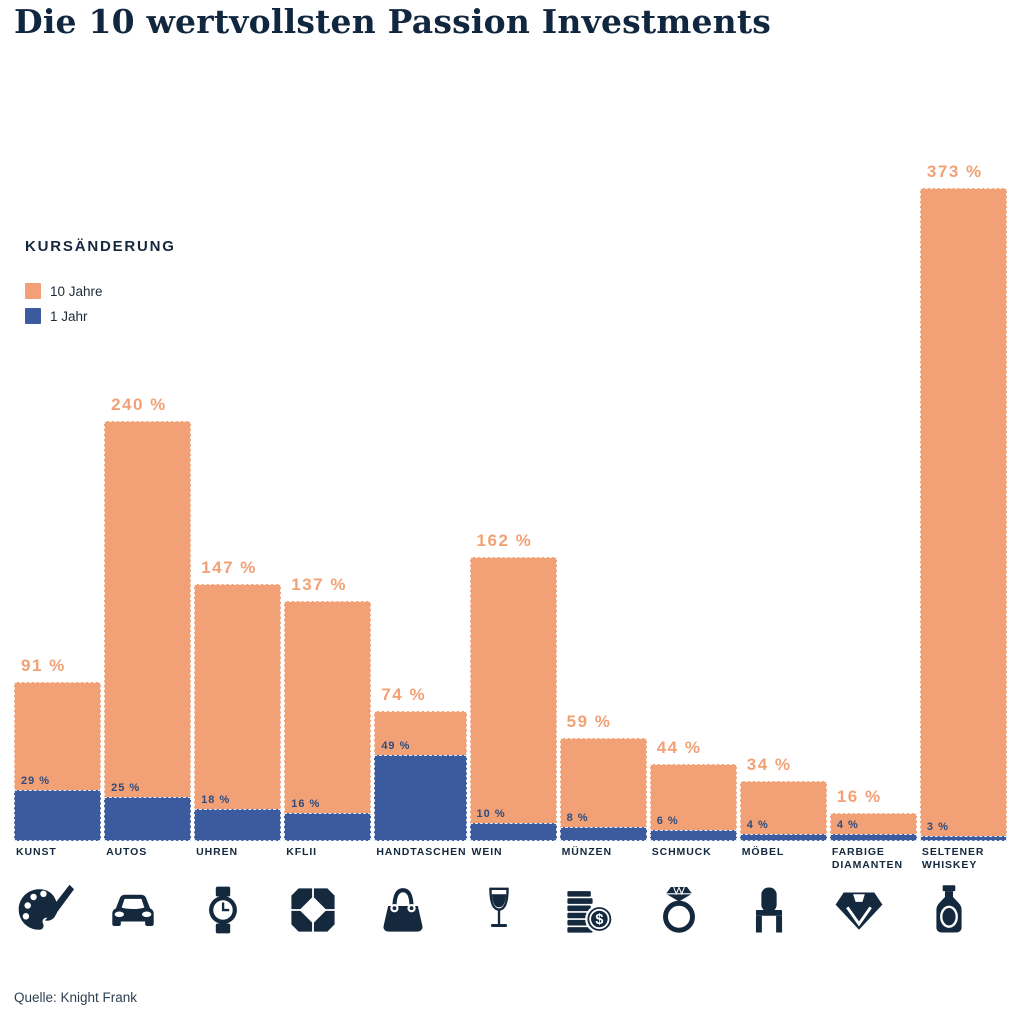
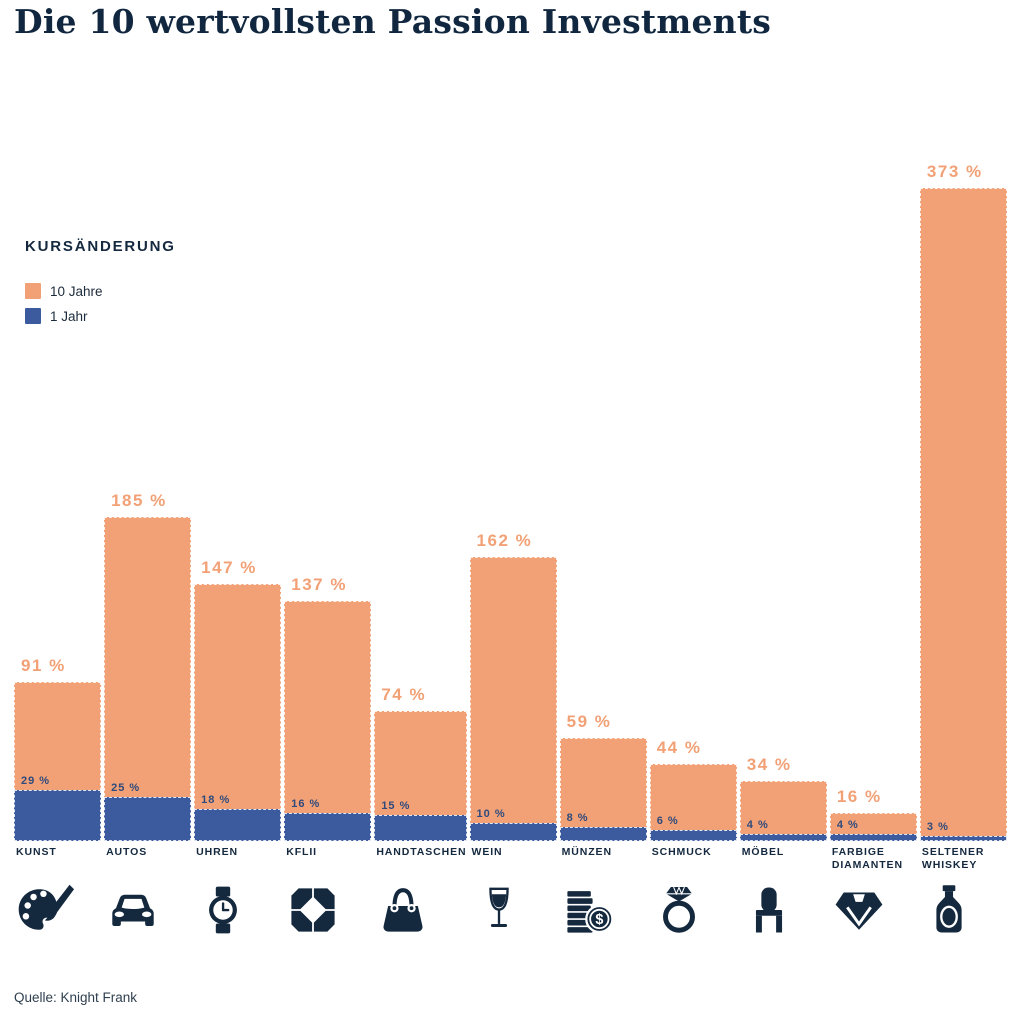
10 Jahre/AUTOS: 240 -> 185
1 Jahr/HANDTASCHEN: 49 -> 15
